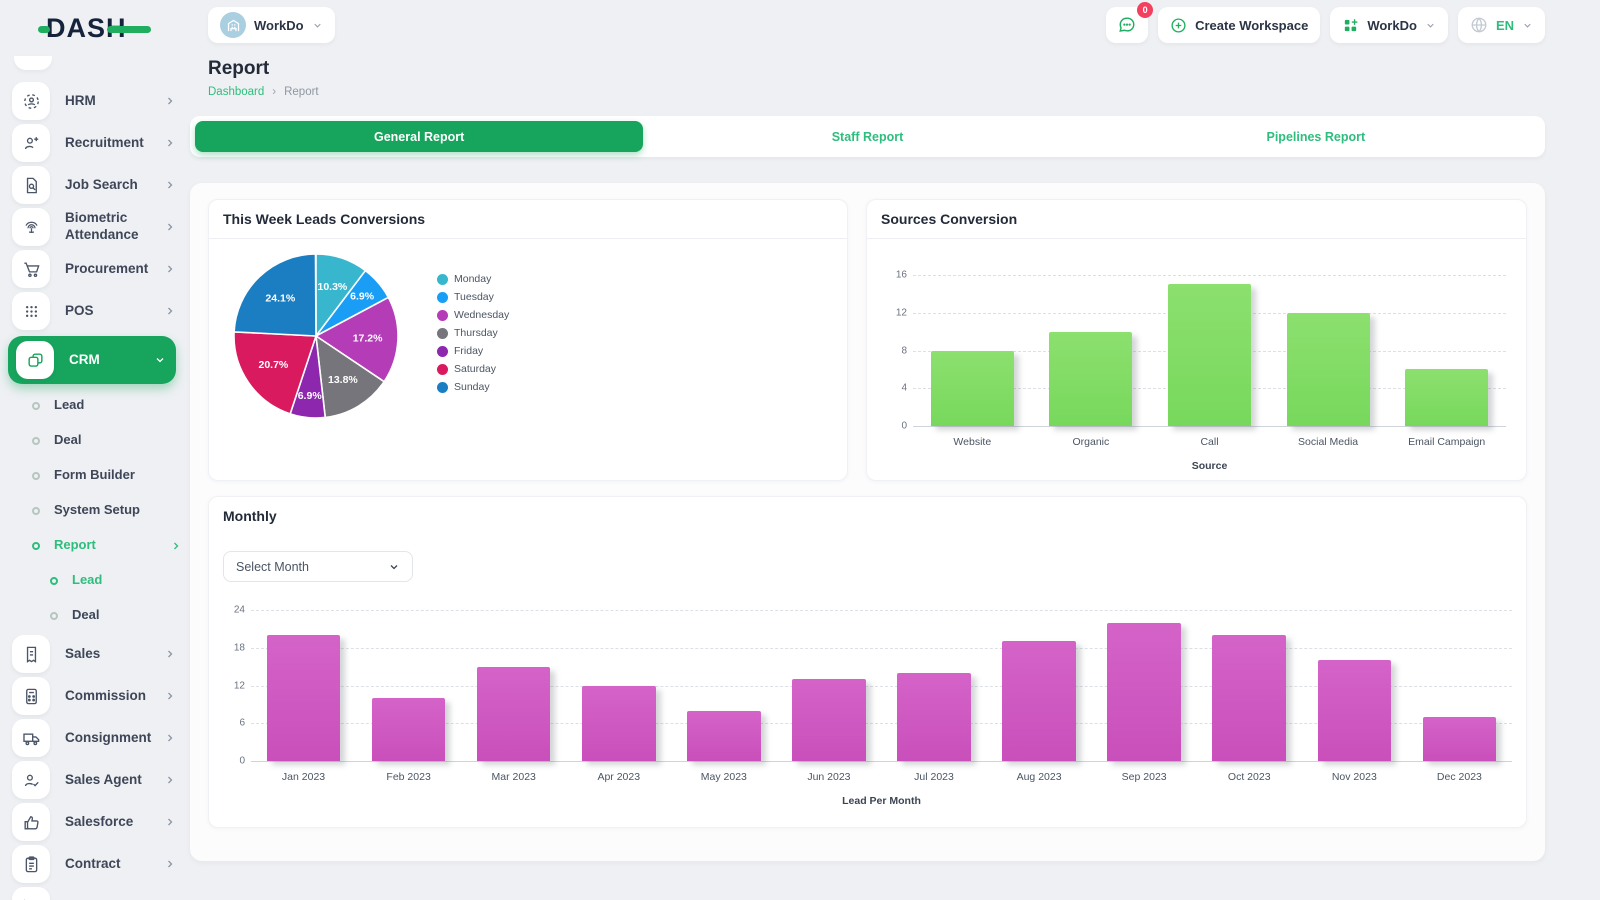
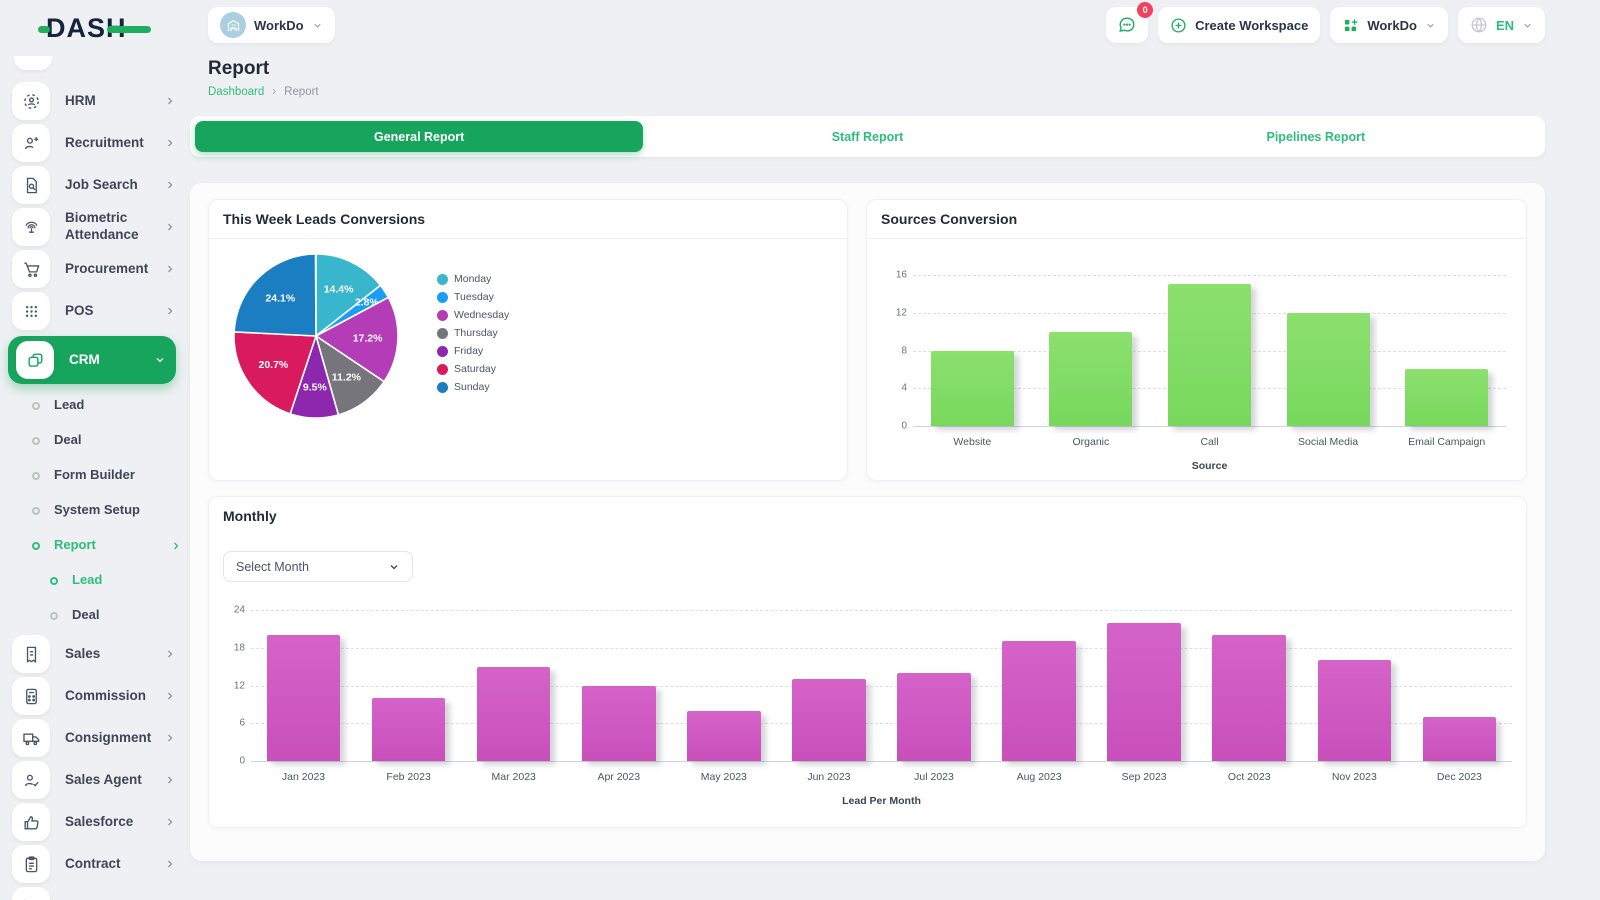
This Week Leads Conversions/Monday: 10.3% -> 14.4%
This Week Leads Conversions/Tuesday: 6.9% -> 2.8%
This Week Leads Conversions/Thursday: 13.8% -> 11.2%
This Week Leads Conversions/Friday: 6.9% -> 9.5%
